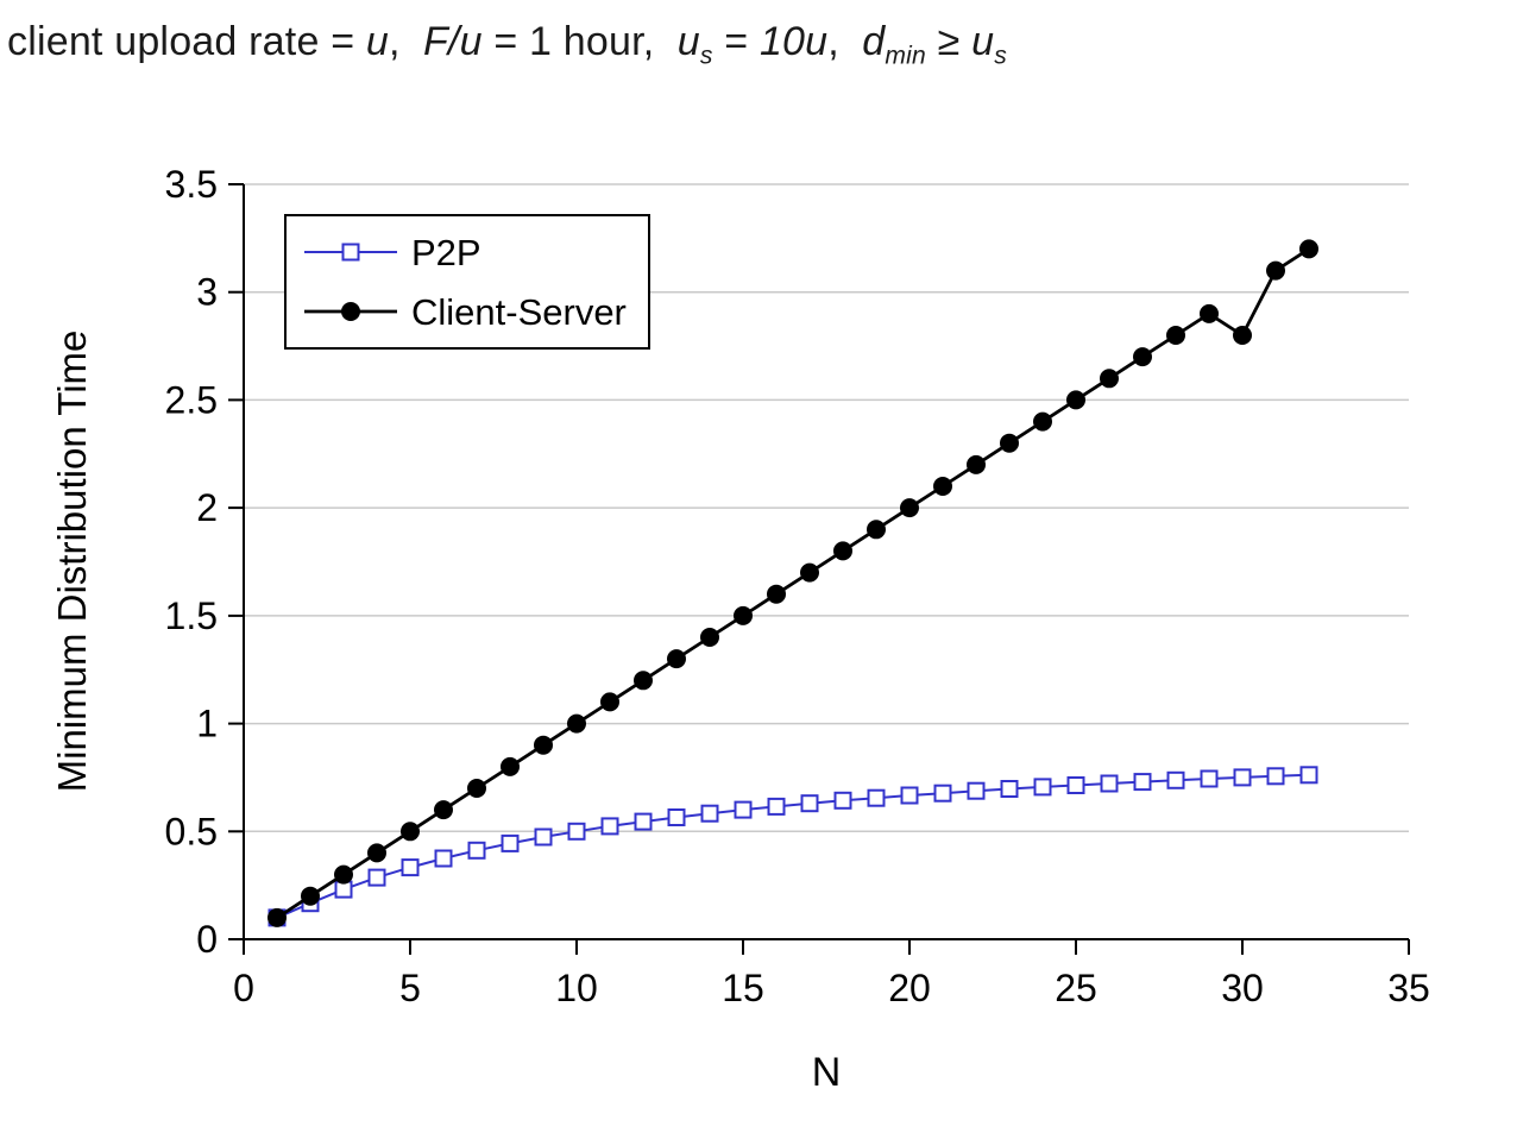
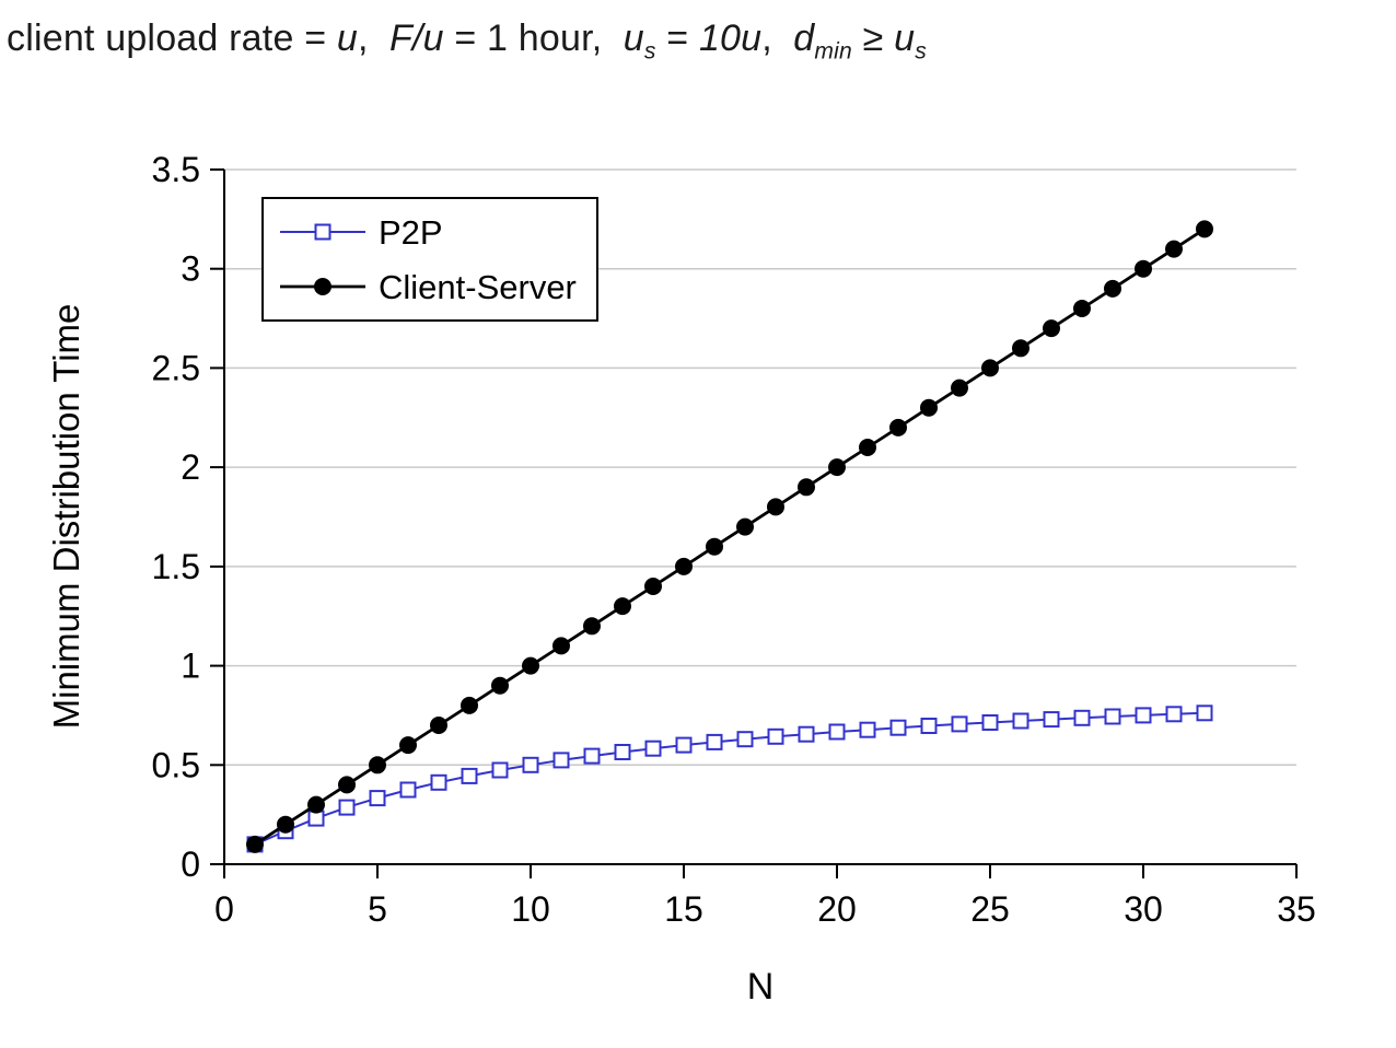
Client-Server/30: 2.8 -> 3.0
